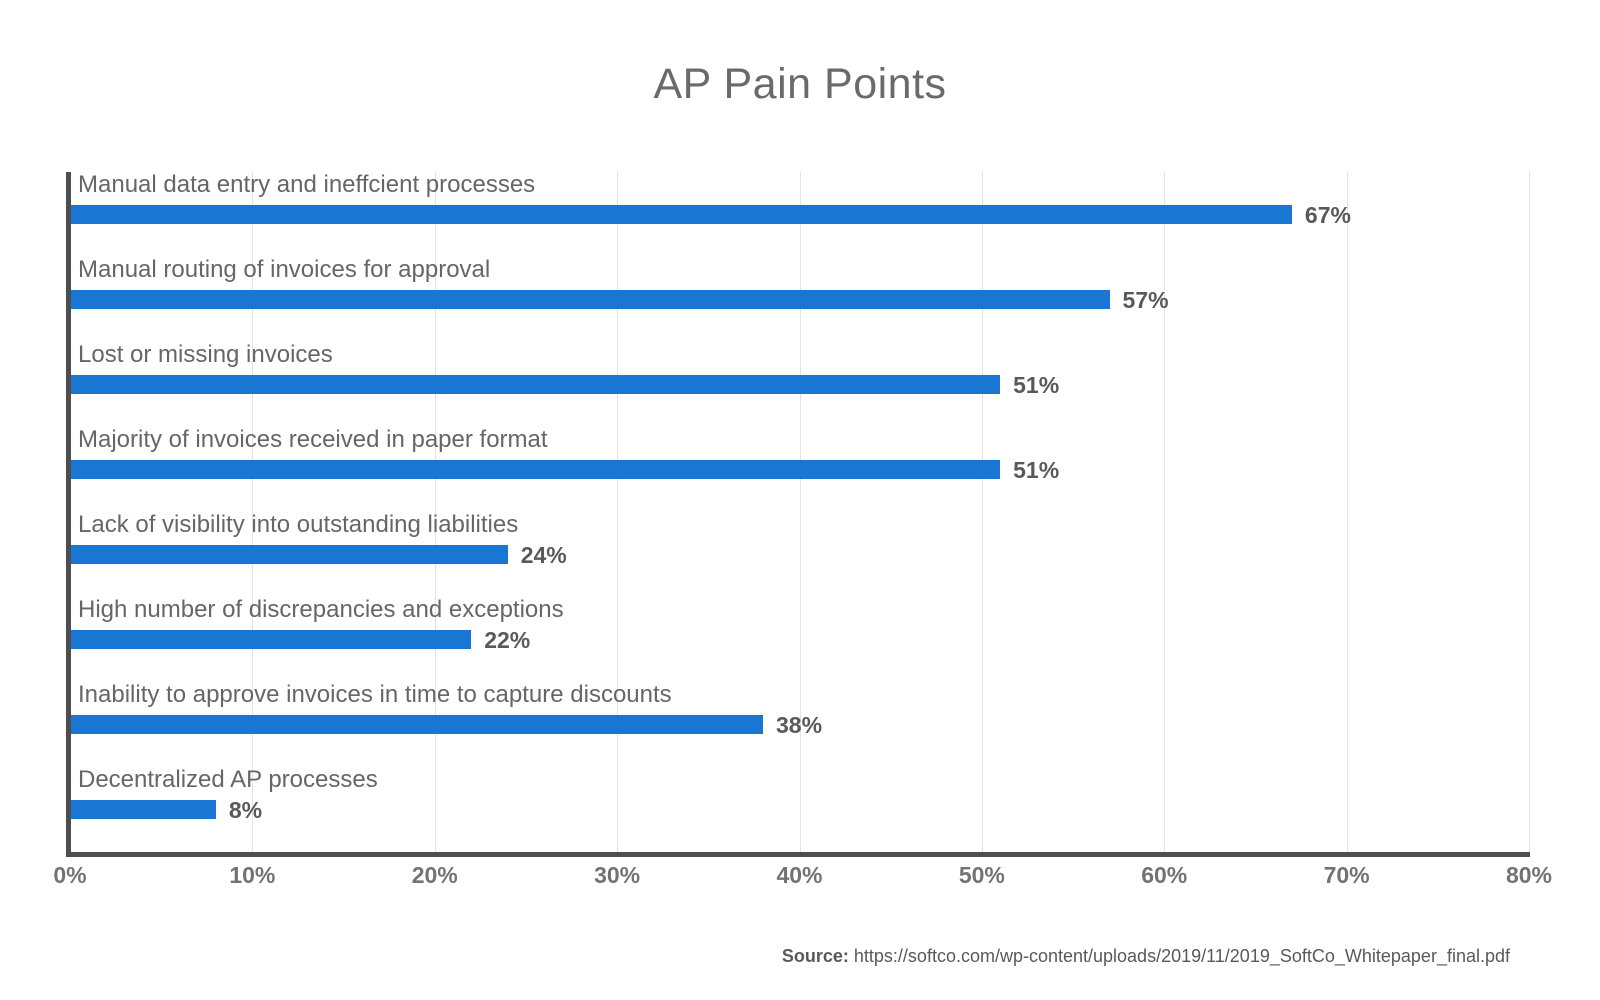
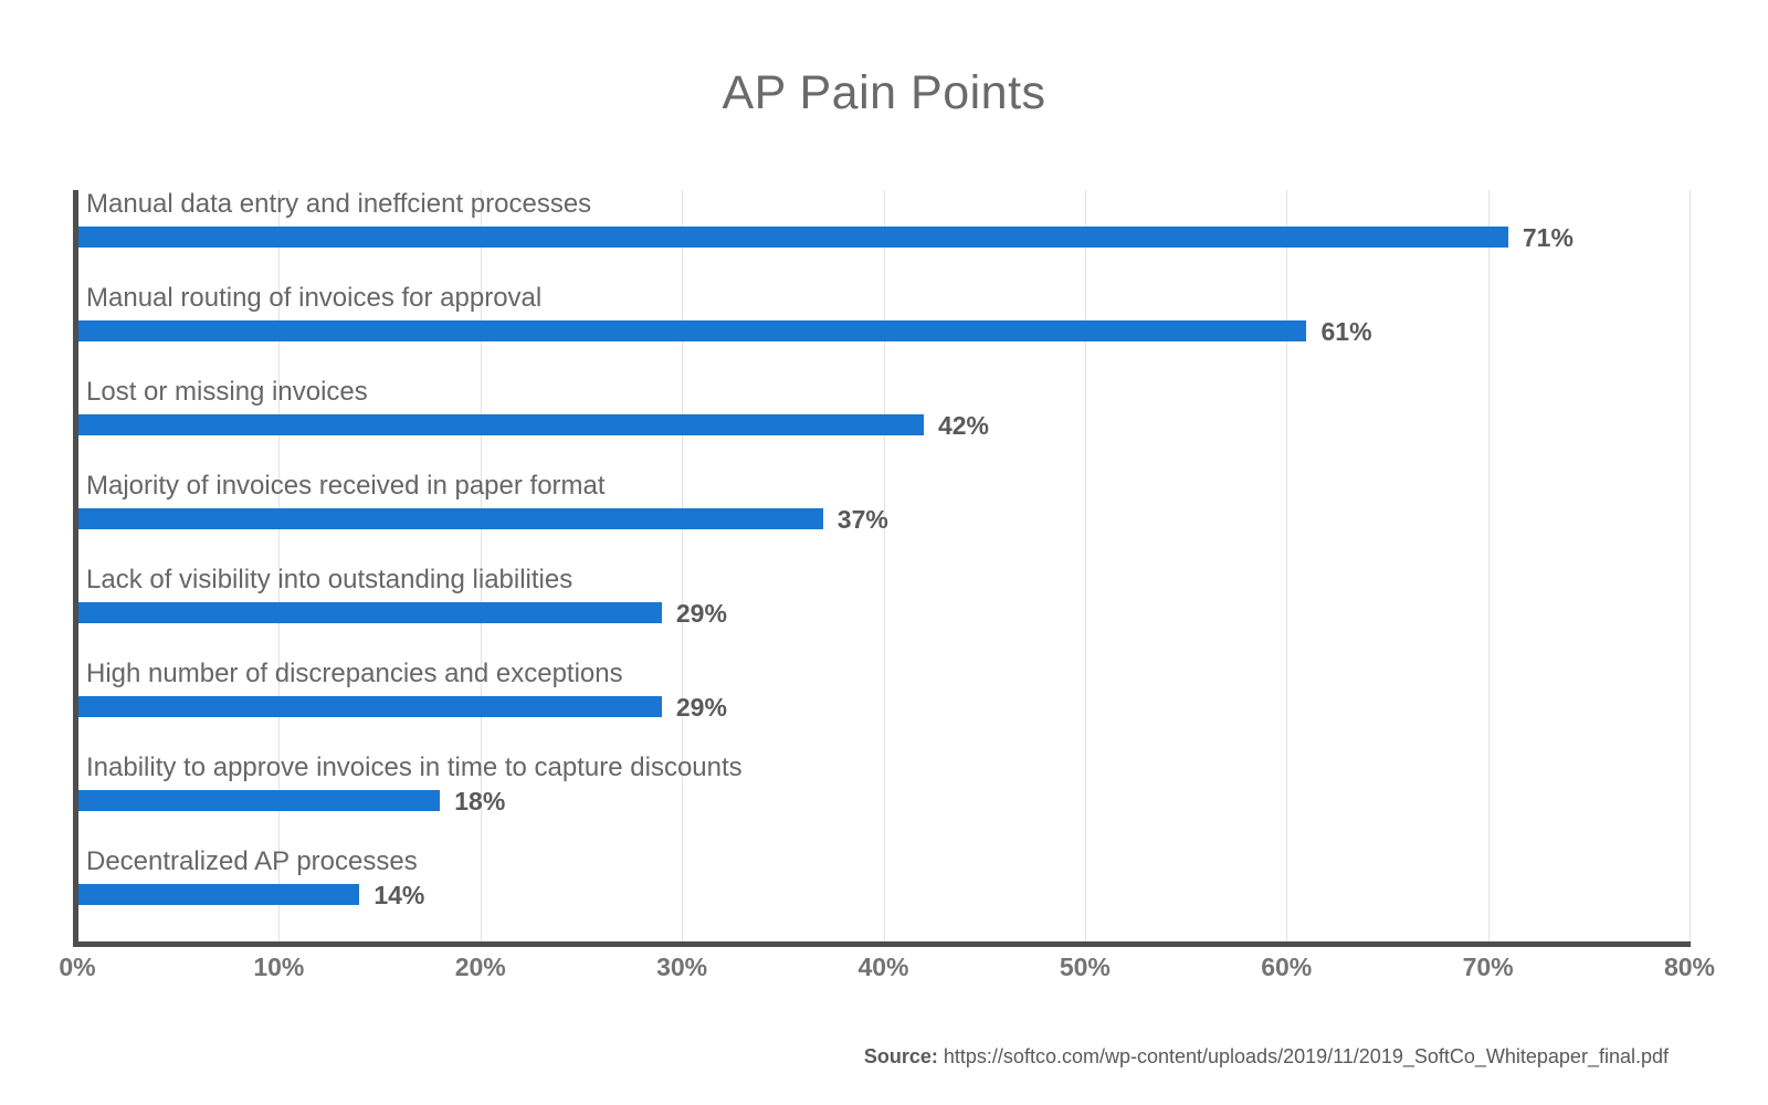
Manual data entry and ineffcient processes: 67% -> 71%
Manual routing of invoices for approval: 57% -> 61%
Lost or missing invoices: 51% -> 42%
Majority of invoices received in paper format: 51% -> 37%
Lack of visibility into outstanding liabilities: 24% -> 29%
High number of discrepancies and exceptions: 22% -> 29%
Inability to approve invoices in time to capture discounts: 38% -> 18%
Decentralized AP processes: 8% -> 14%
